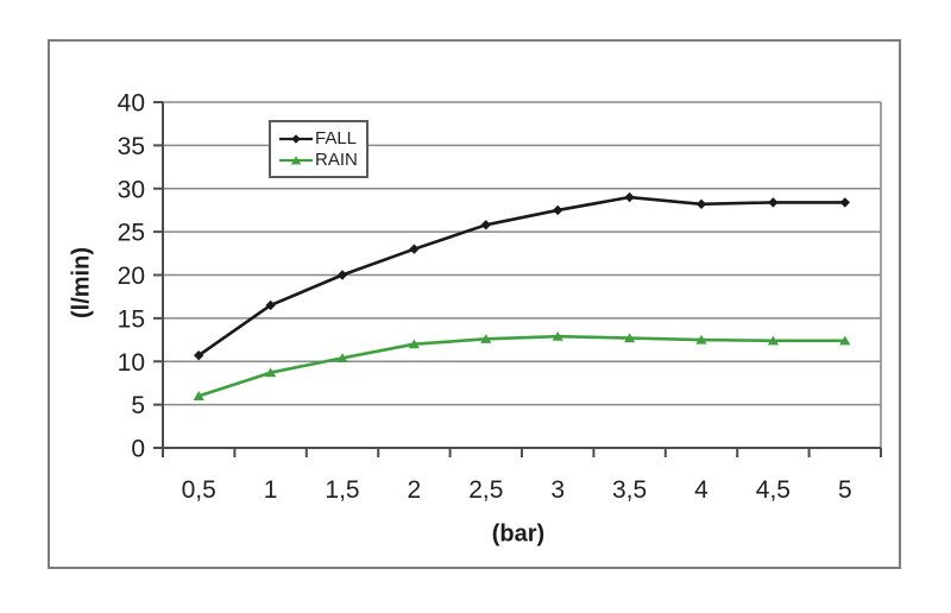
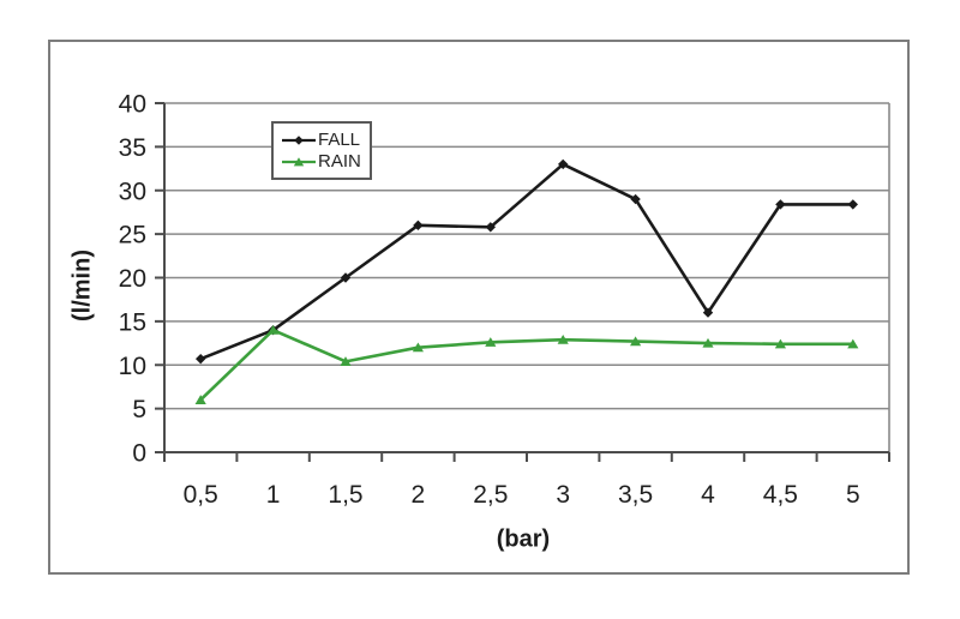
FALL/1: 16 -> 14
RAIN/1: 9 -> 14
FALL/2: 23 -> 26
FALL/3: 28 -> 33
FALL/4: 28 -> 16
